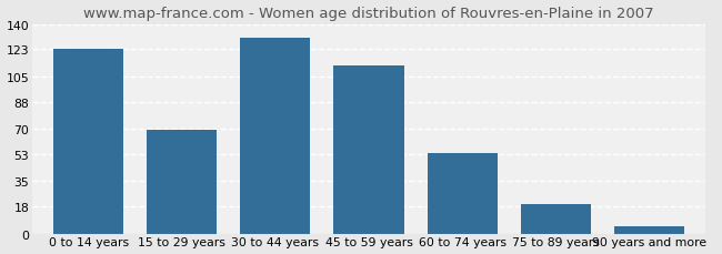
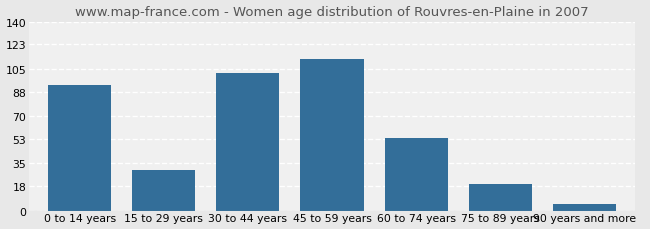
0 to 14 years: 123 -> 93
15 to 29 years: 69 -> 30
30 to 44 years: 131 -> 102
